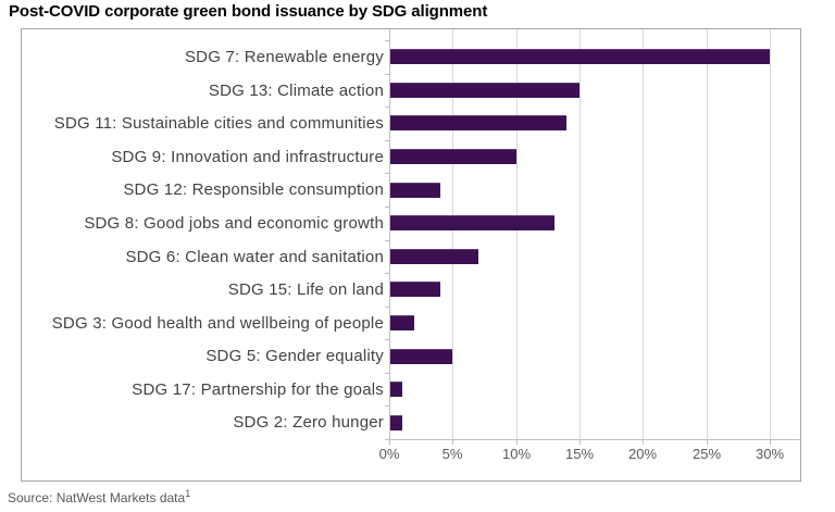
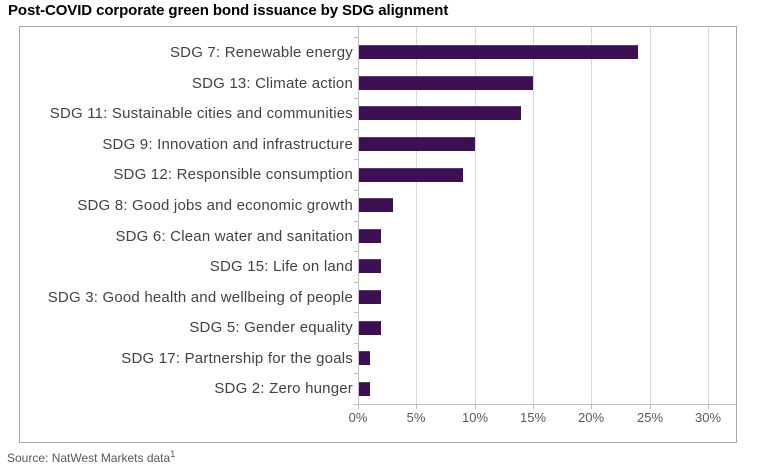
SDG 7: Renewable energy: 30% -> 24%
SDG 12: Responsible consumption: 4% -> 9%
SDG 8: Good jobs and economic growth: 13% -> 3%
SDG 6: Clean water and sanitation: 7% -> 2%
SDG 15: Life on land: 4% -> 2%
SDG 5: Gender equality: 5% -> 2%
